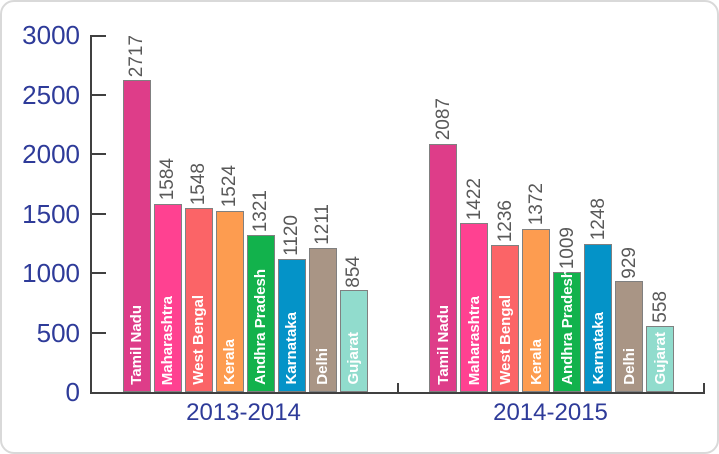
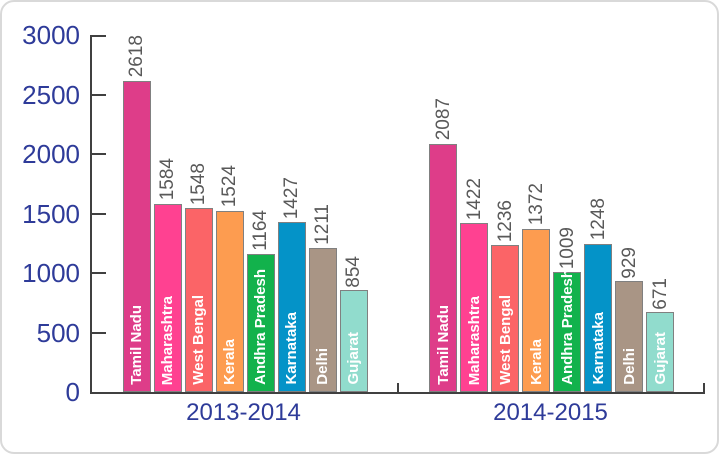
2013-2014/Tamil Nadu: 2717 -> 2618
2013-2014/Andhra Pradesh: 1321 -> 1164
2013-2014/Karnataka: 1120 -> 1427
2014-2015/Gujarat: 558 -> 671
